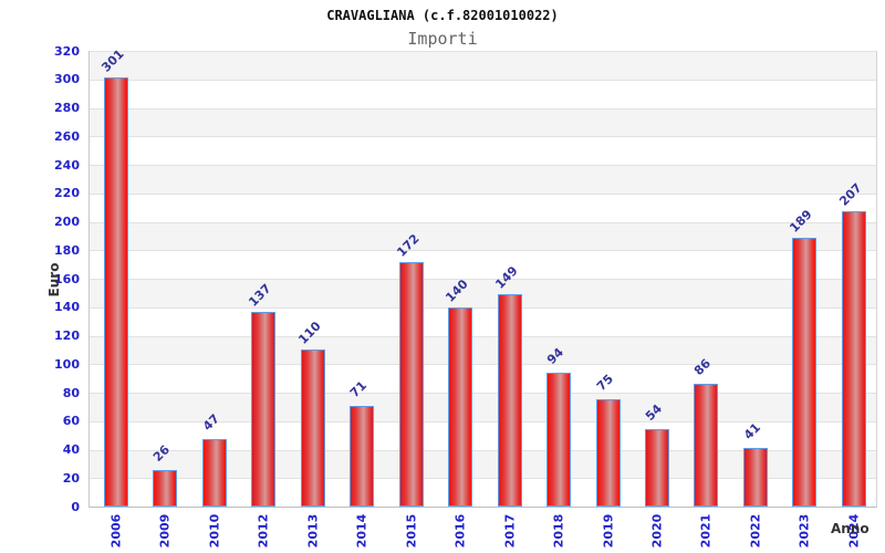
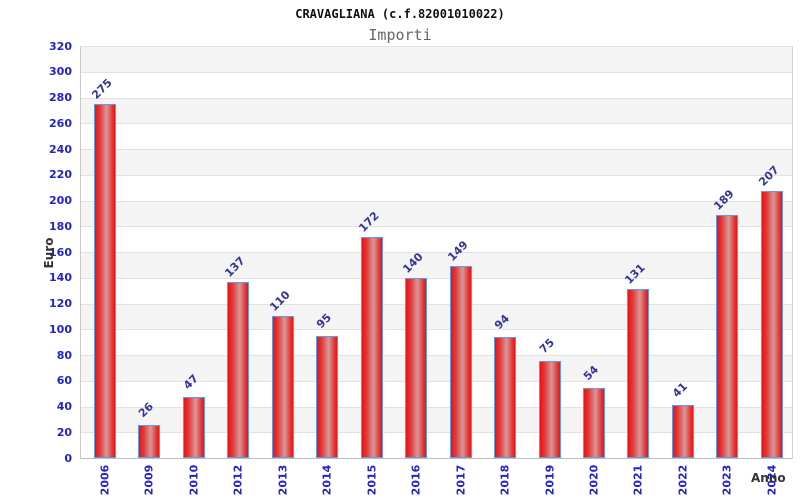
2006: 301 -> 275
2014: 71 -> 95
2021: 86 -> 131
